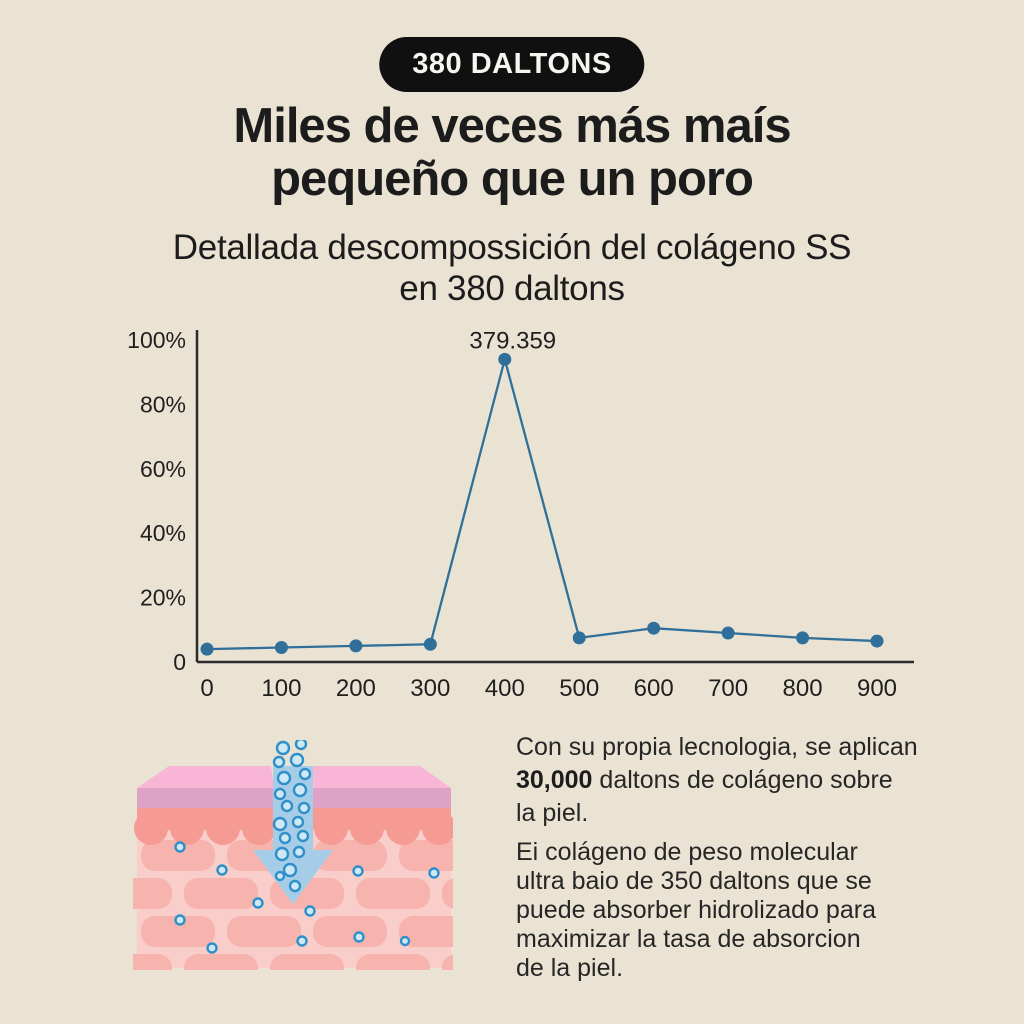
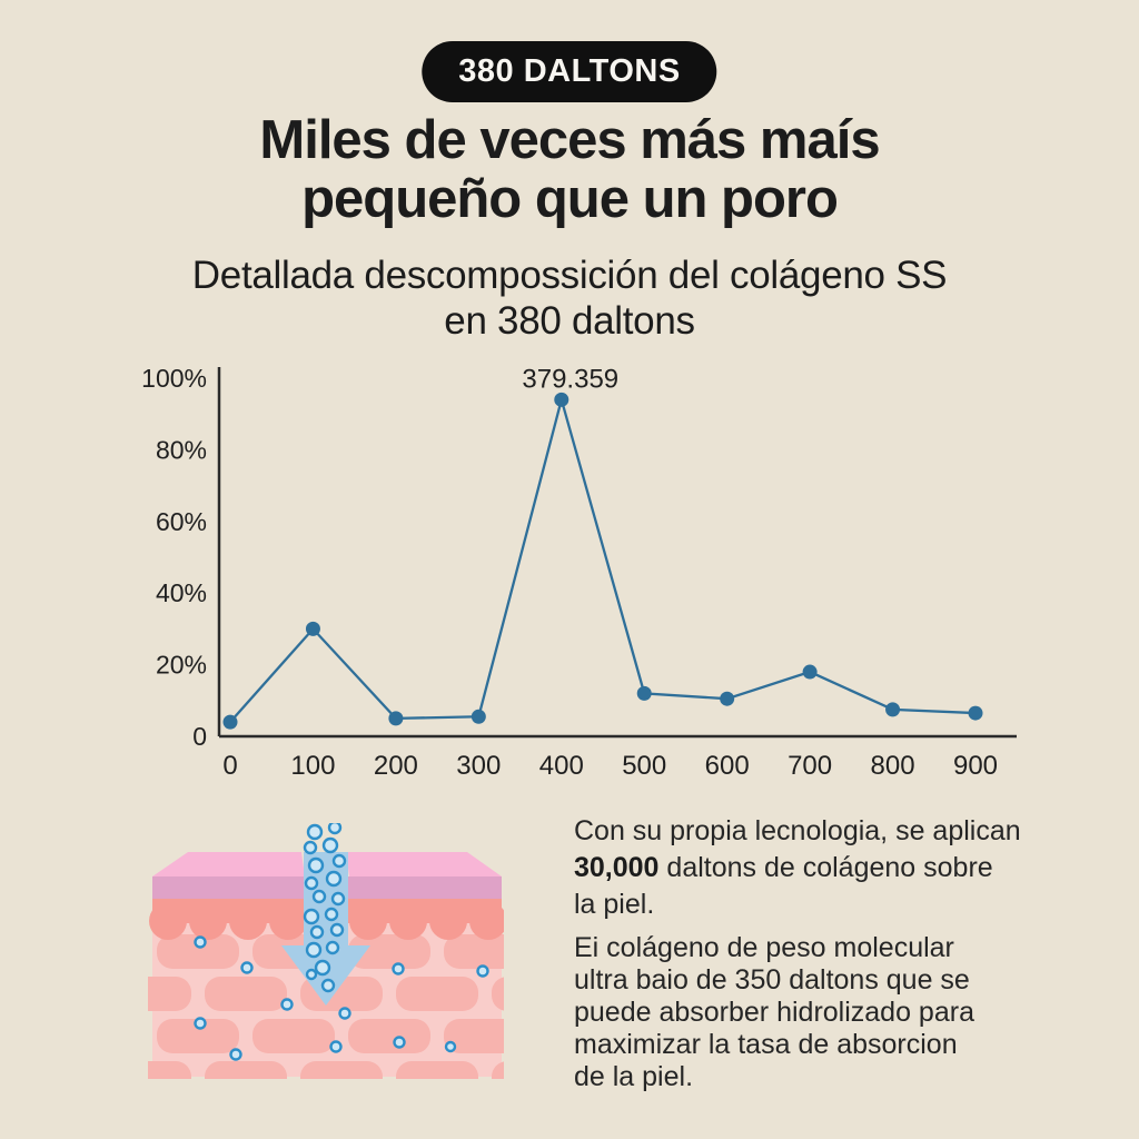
100: 4% -> 30%
500: 8% -> 12%
700: 9% -> 18%
